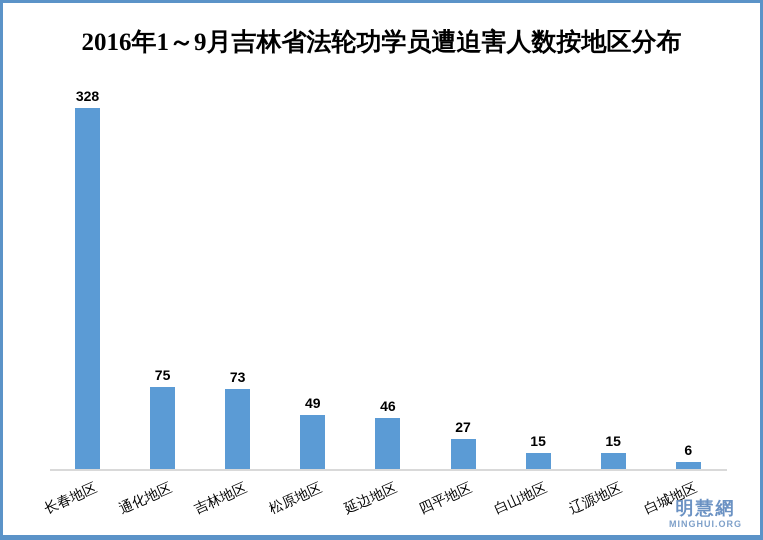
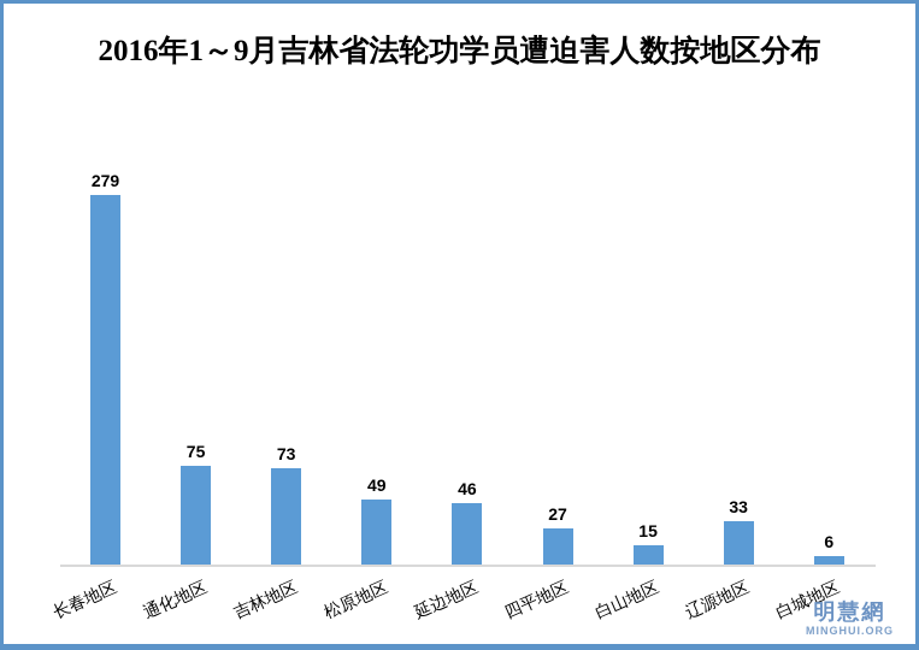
长春地区: 328 -> 279
辽源地区: 15 -> 33
